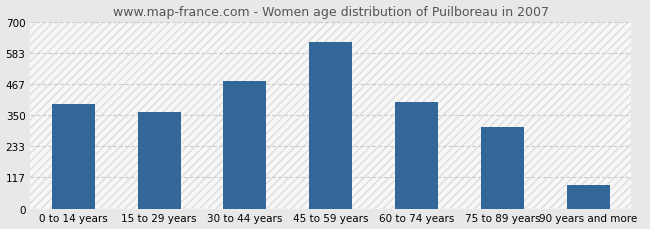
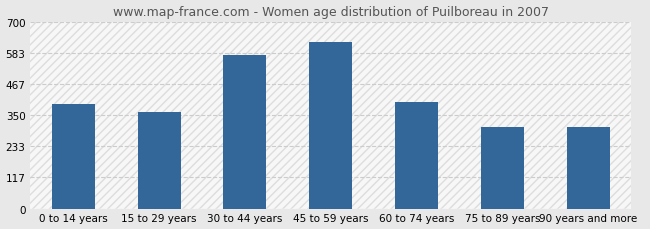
30 to 44 years: 476 -> 575
90 years and more: 87 -> 305
